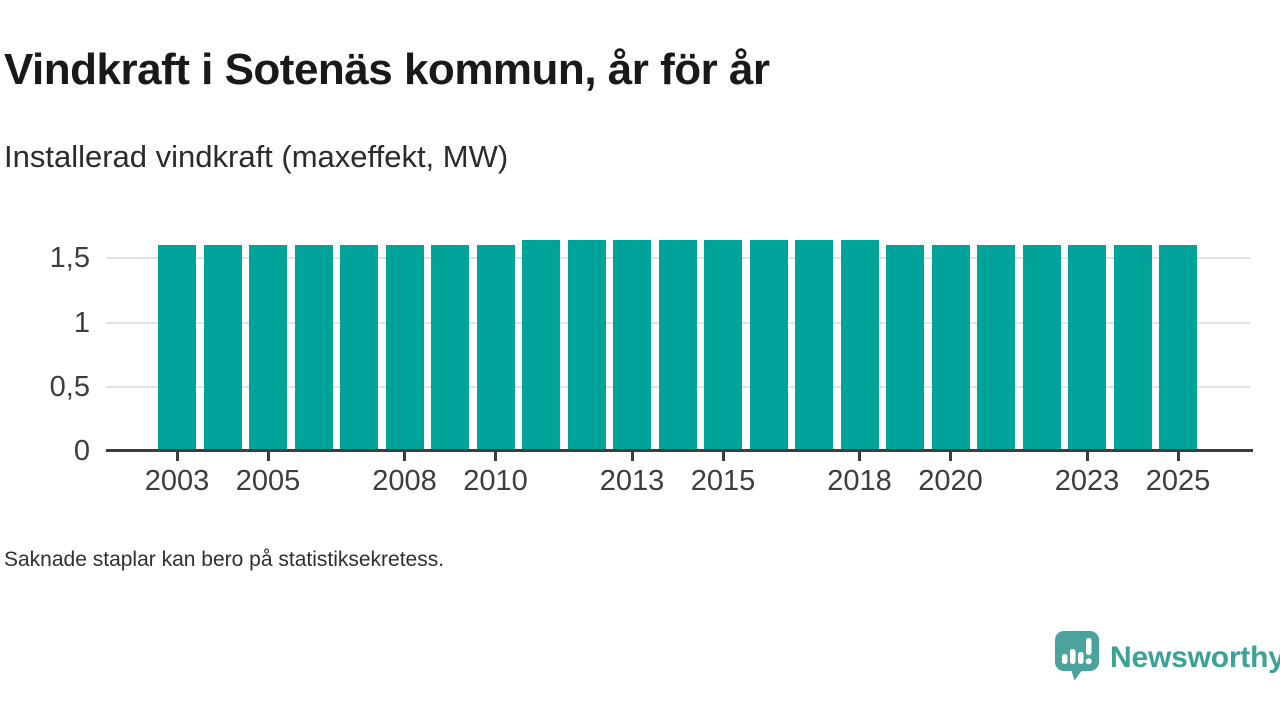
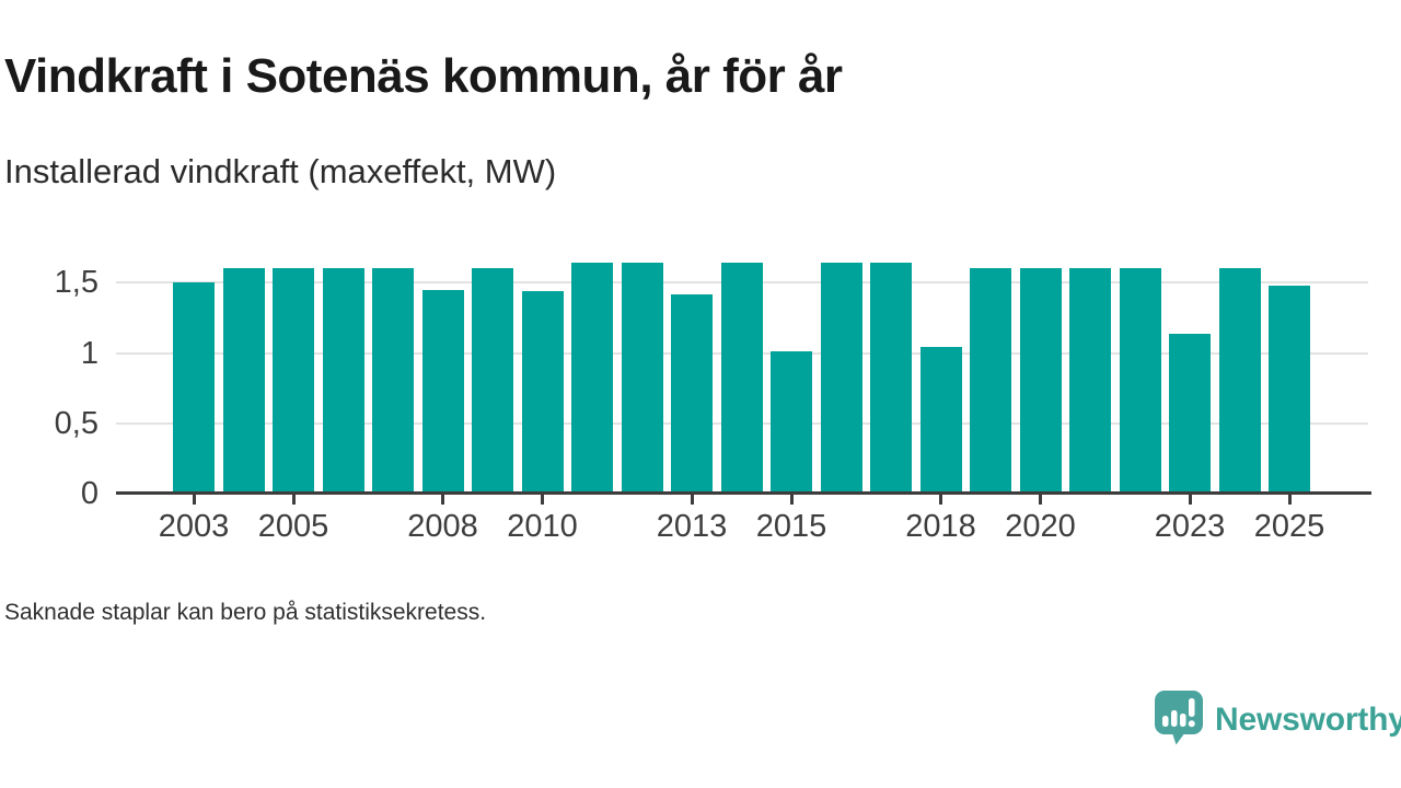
2003: 1,60 -> 1,50
2008: 1,60 -> 1,45
2010: 1,60 -> 1,44
2013: 1,64 -> 1,42
2015: 1,64 -> 1,01
2018: 1,64 -> 1,04
2023: 1,60 -> 1,14
2025: 1,60 -> 1,48
